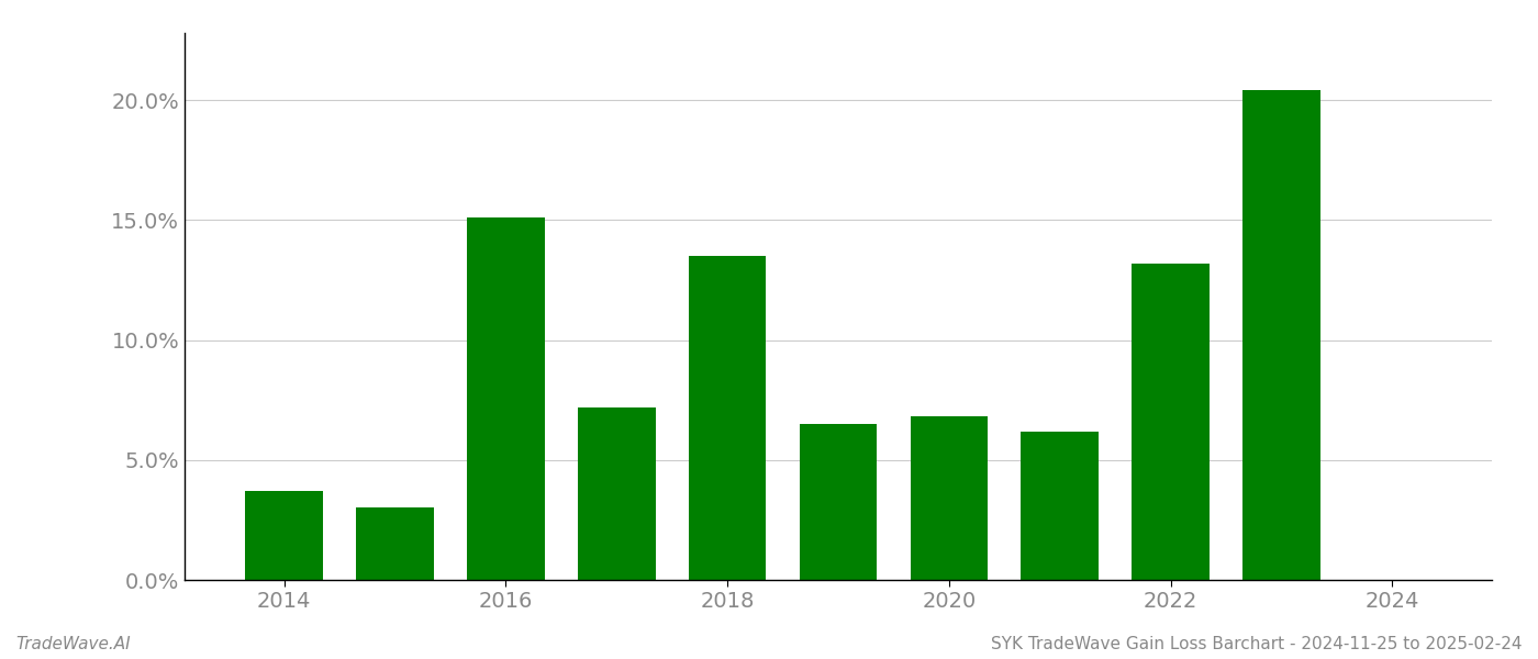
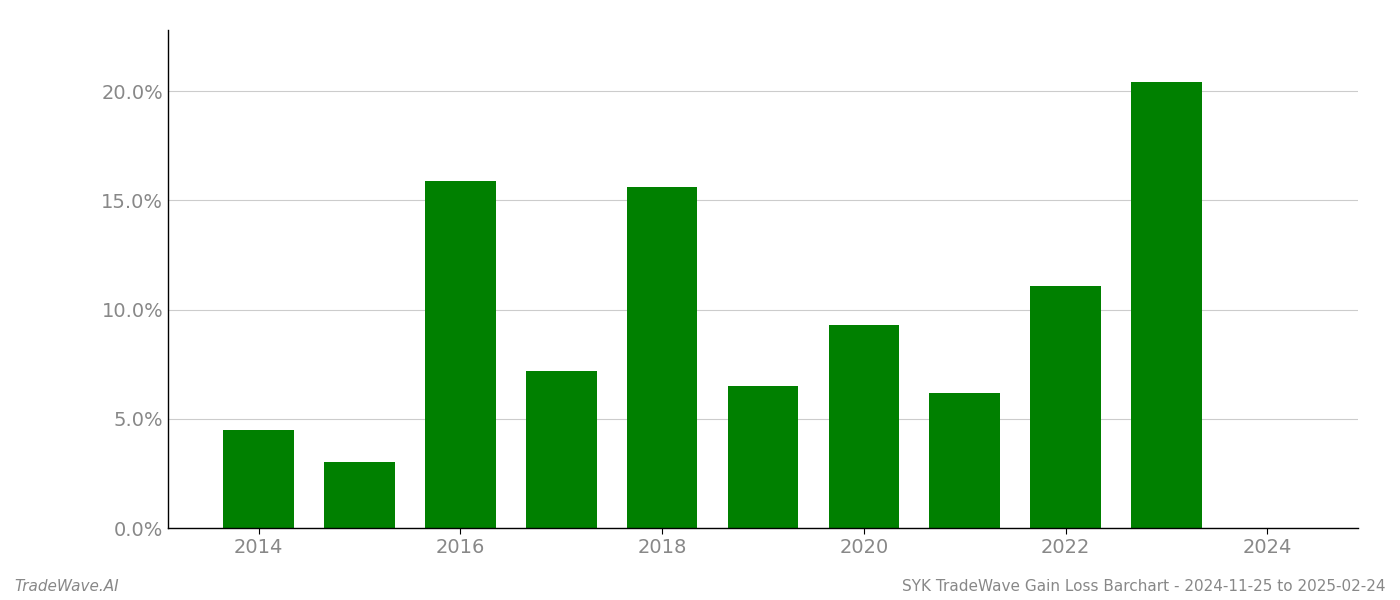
2014: 3.7% -> 4.5%
2016: 15.1% -> 15.9%
2018: 13.5% -> 15.6%
2020: 6.8% -> 9.3%
2022: 13.2% -> 11.1%
